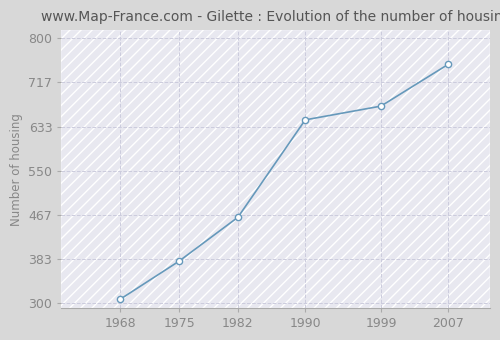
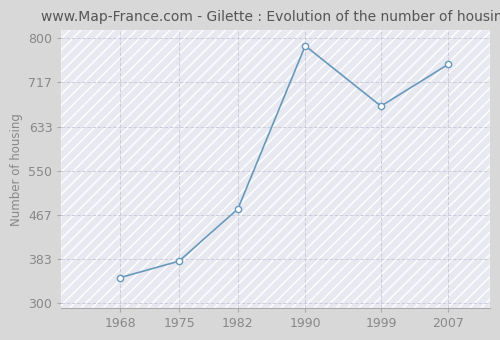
1968: 307 -> 348
1982: 462 -> 478
1990: 646 -> 786
